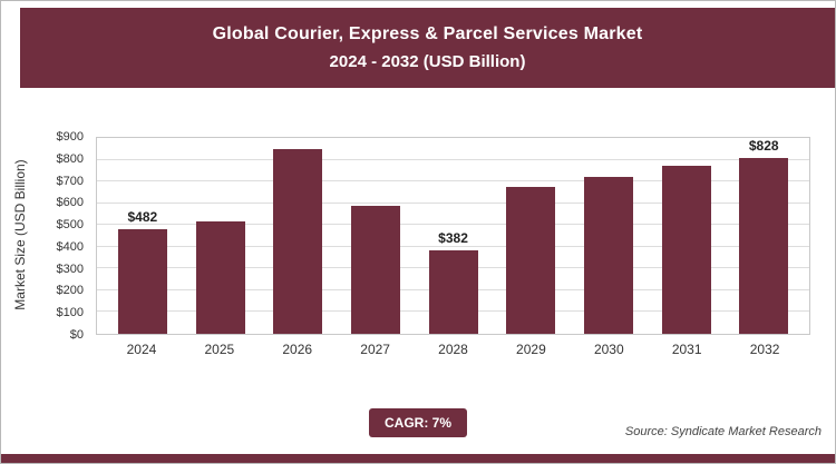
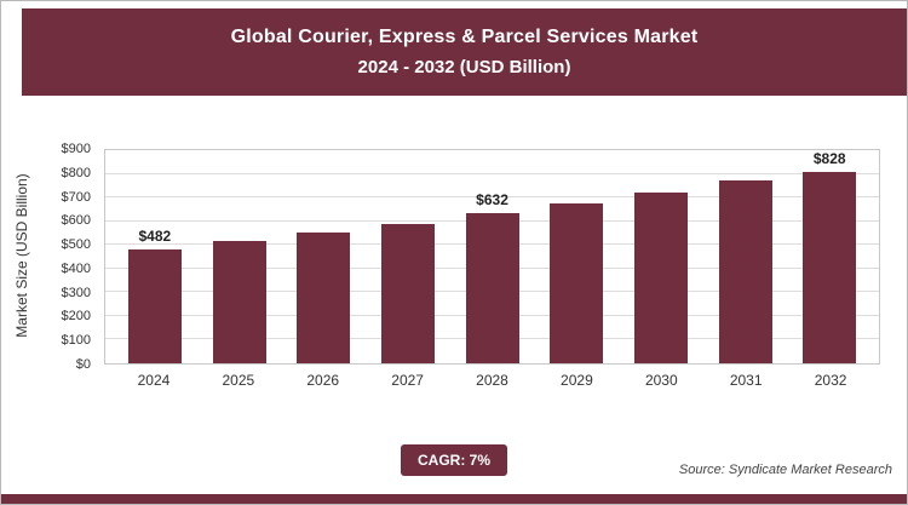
2026: $850 -> $550
2028: $382 -> $632
